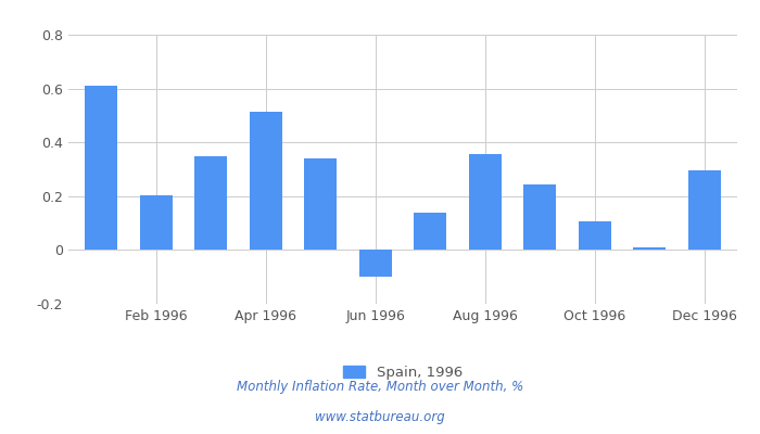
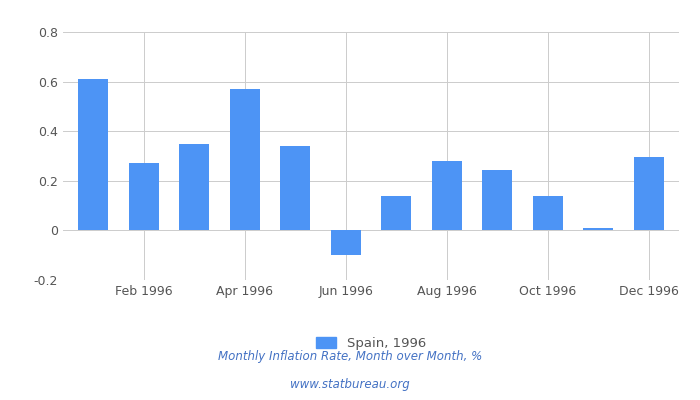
Feb 1996: 0.205 -> 0.270
Apr 1996: 0.515 -> 0.570
Aug 1996: 0.355 -> 0.280
Oct 1996: 0.105 -> 0.140
